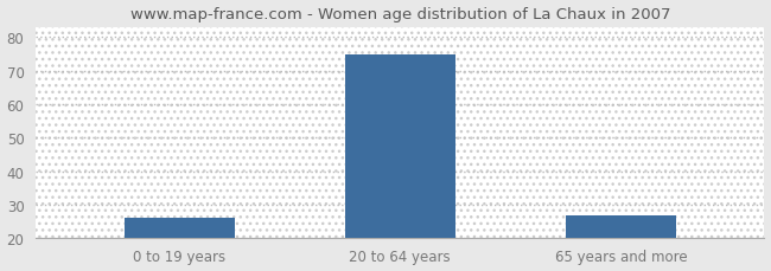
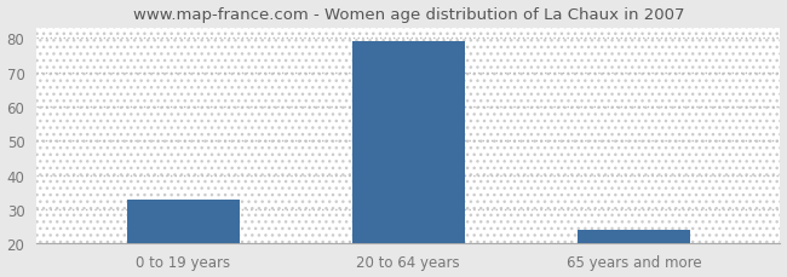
0 to 19 years: 26 -> 33
20 to 64 years: 75 -> 79
65 years and more: 27 -> 24
